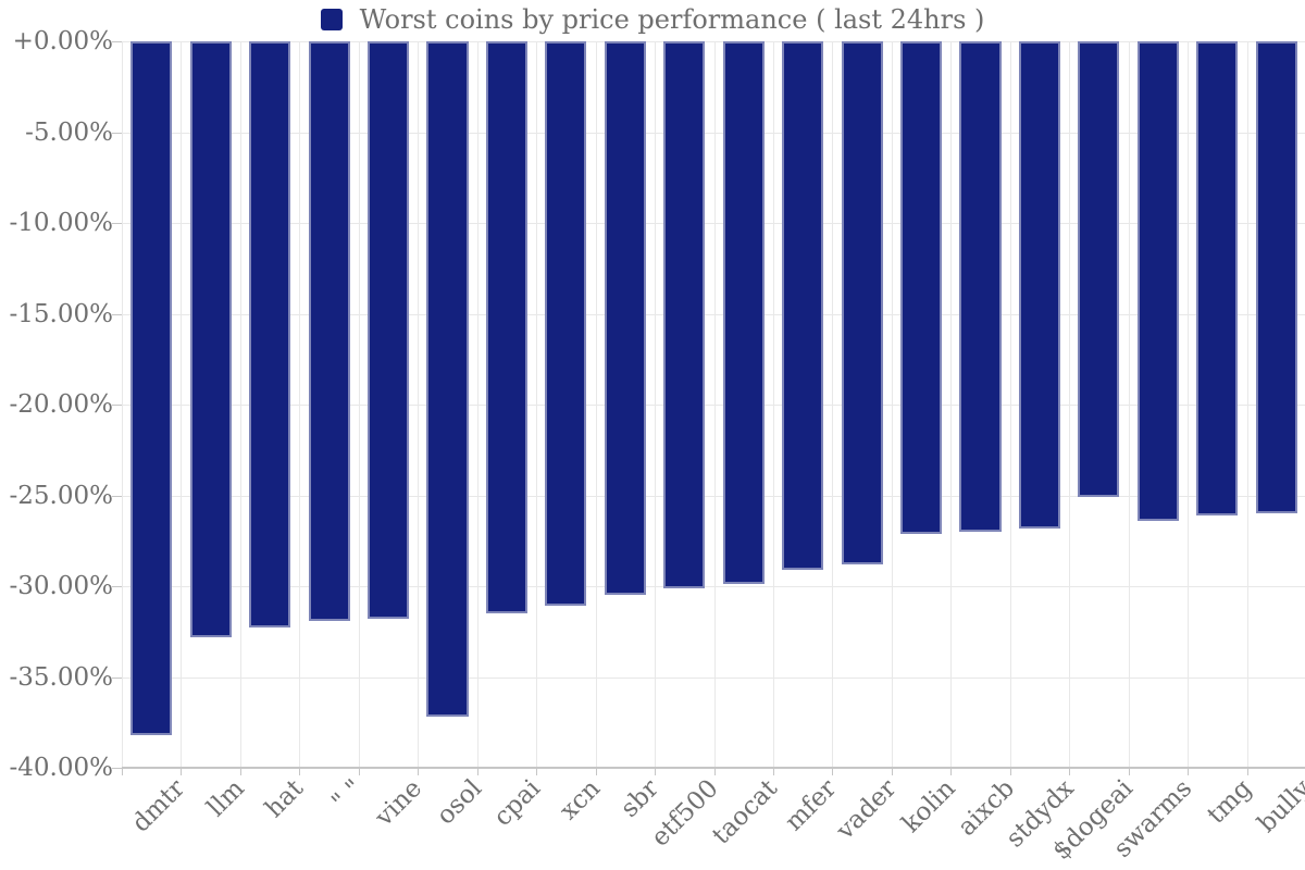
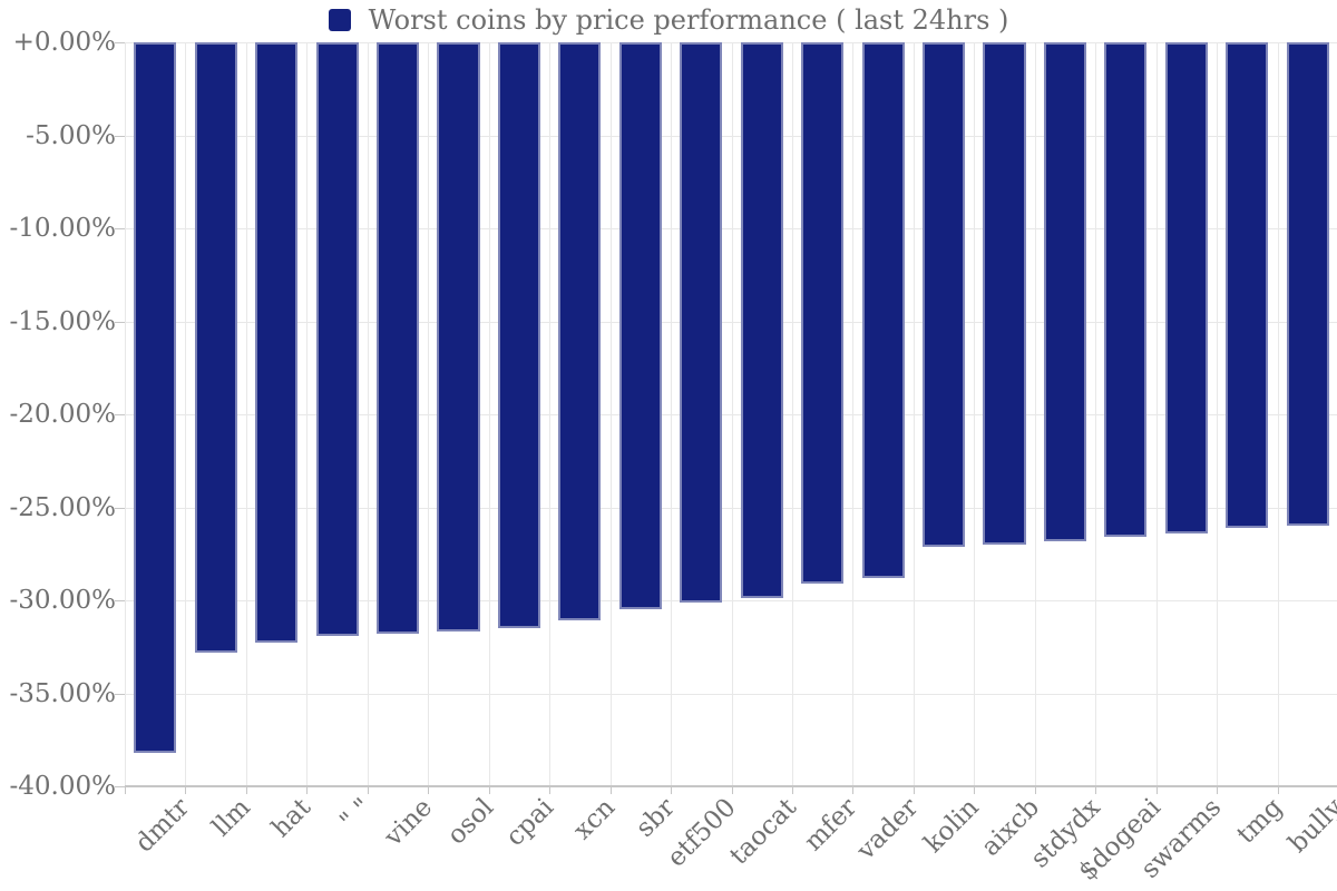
osol: -37.2% -> -31.7%
$dogeai: -25.1% -> -26.6%
